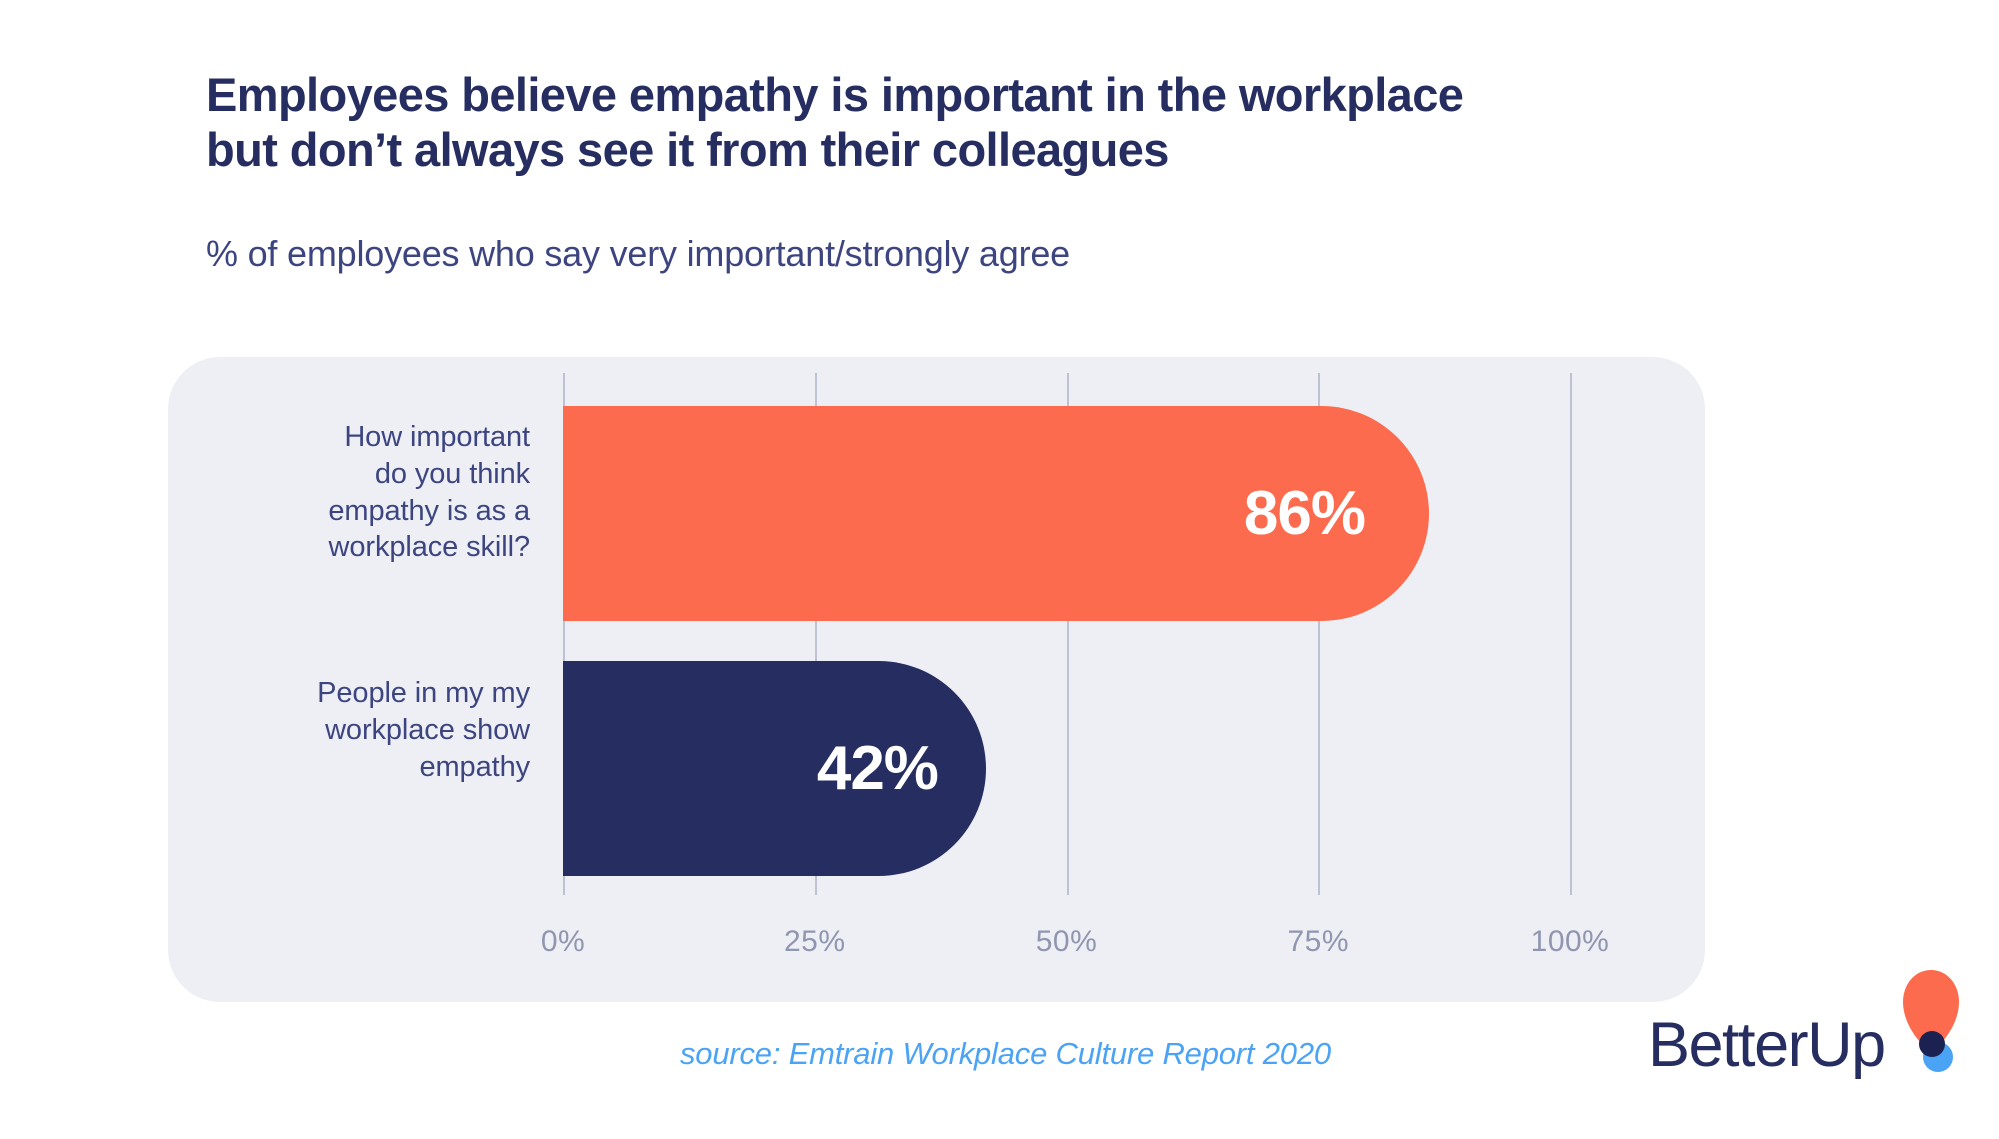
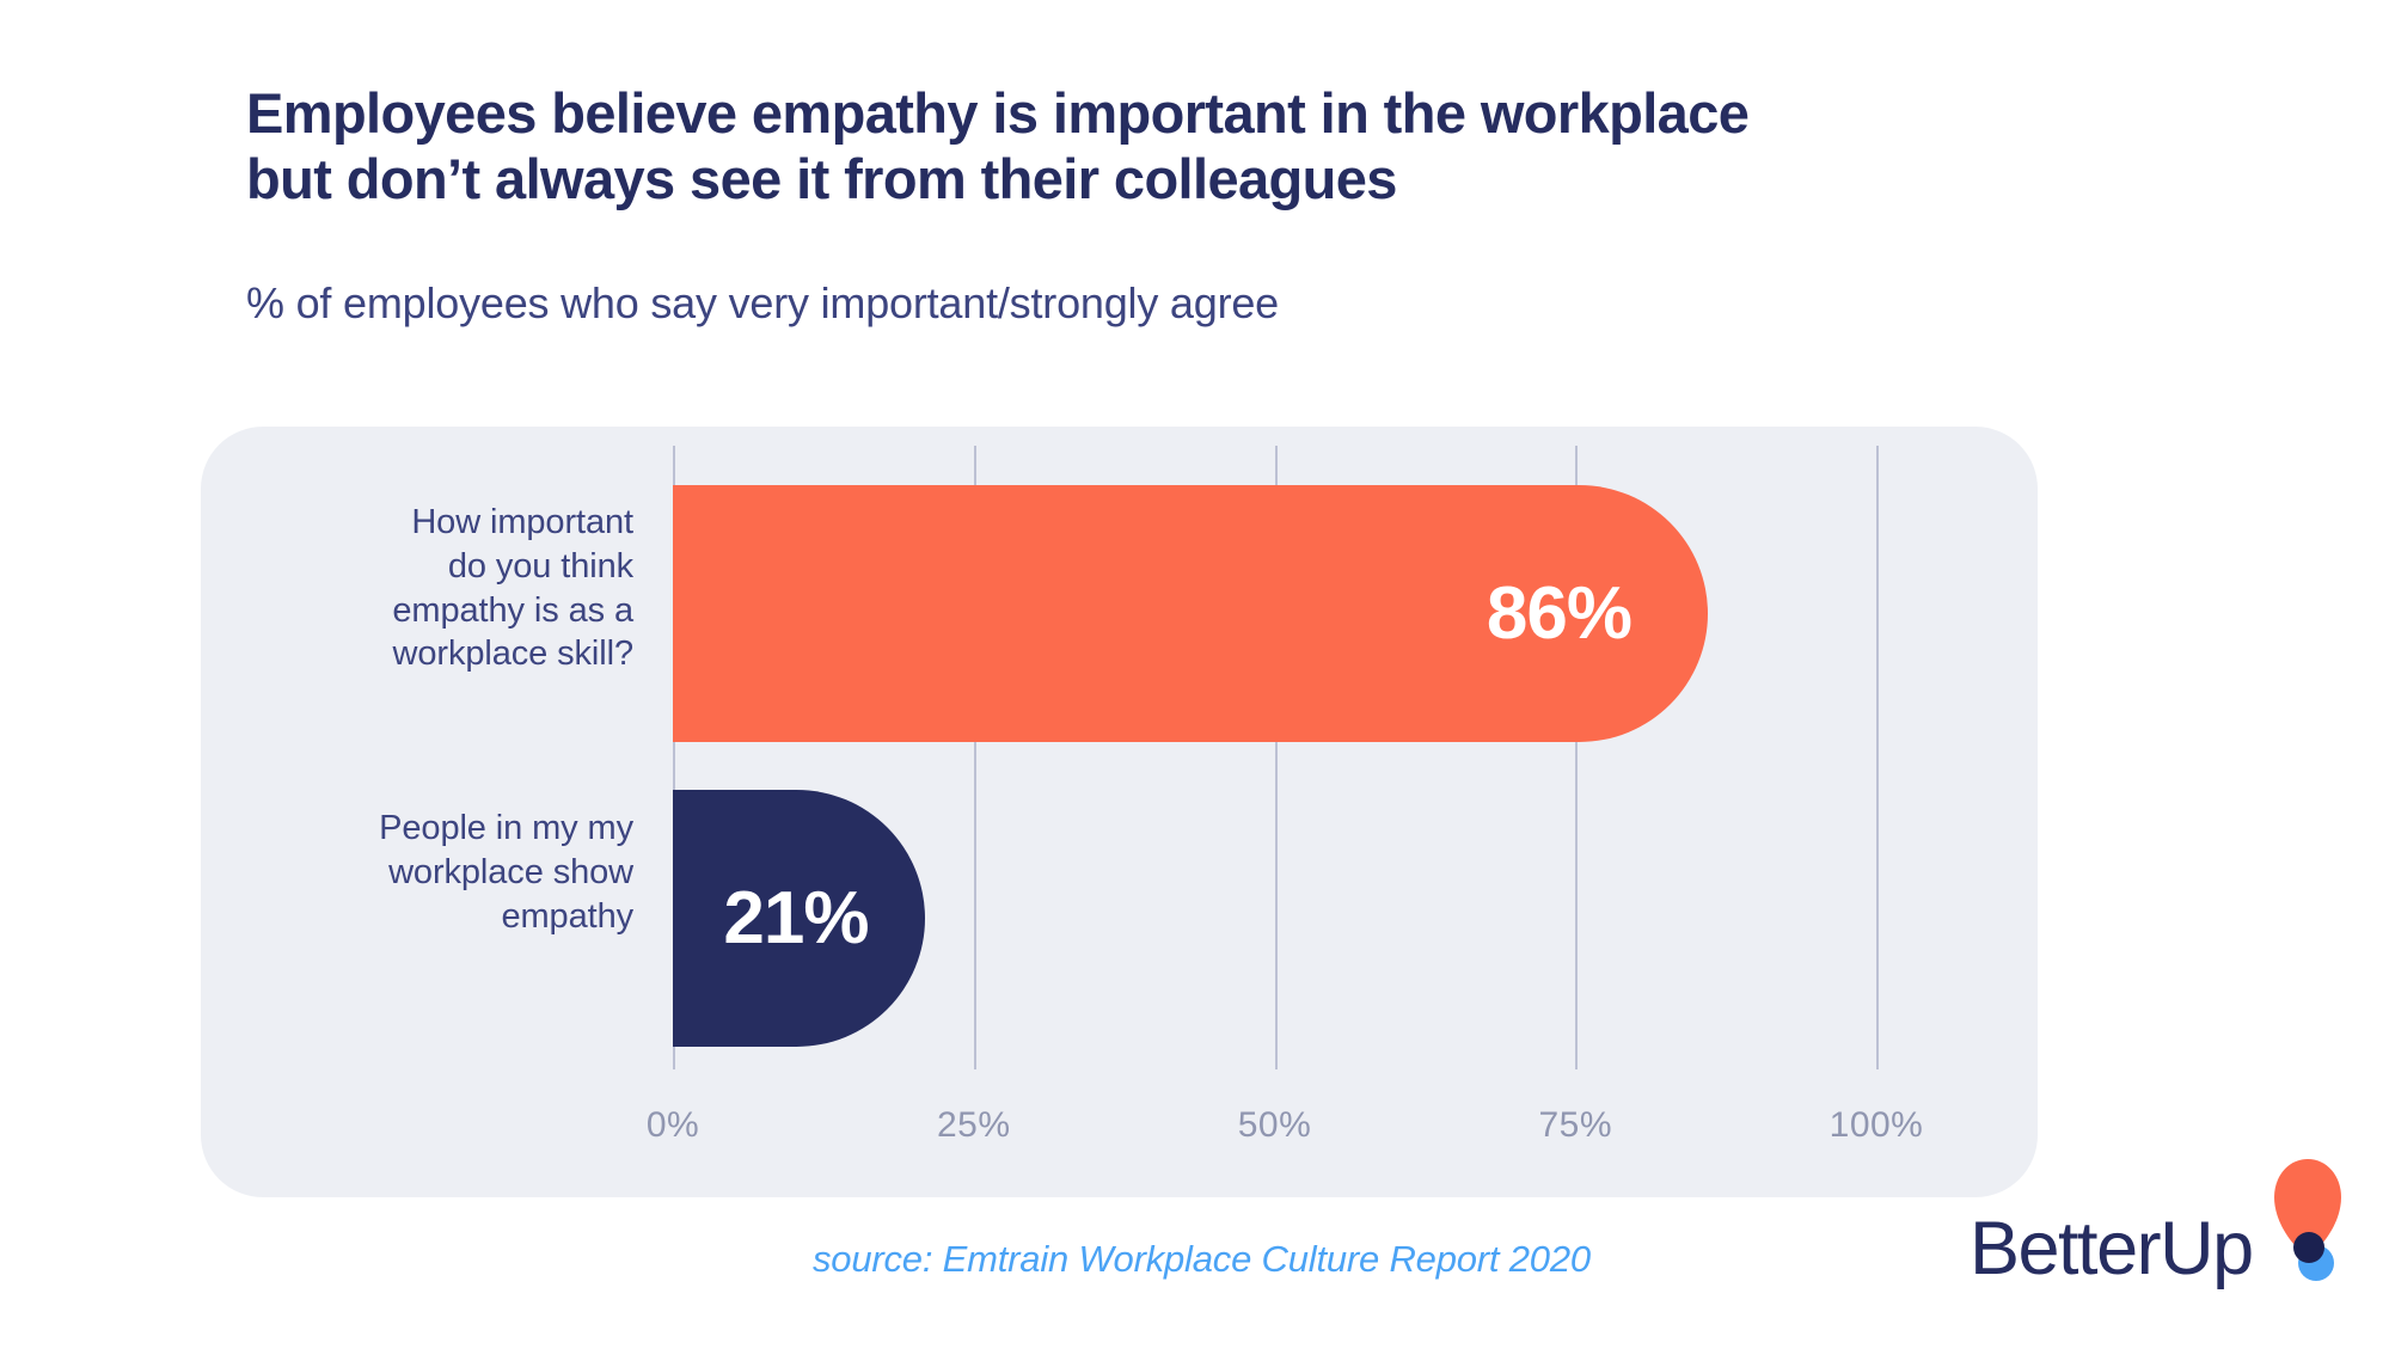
People in my my workplace show empathy: 42% -> 21%
